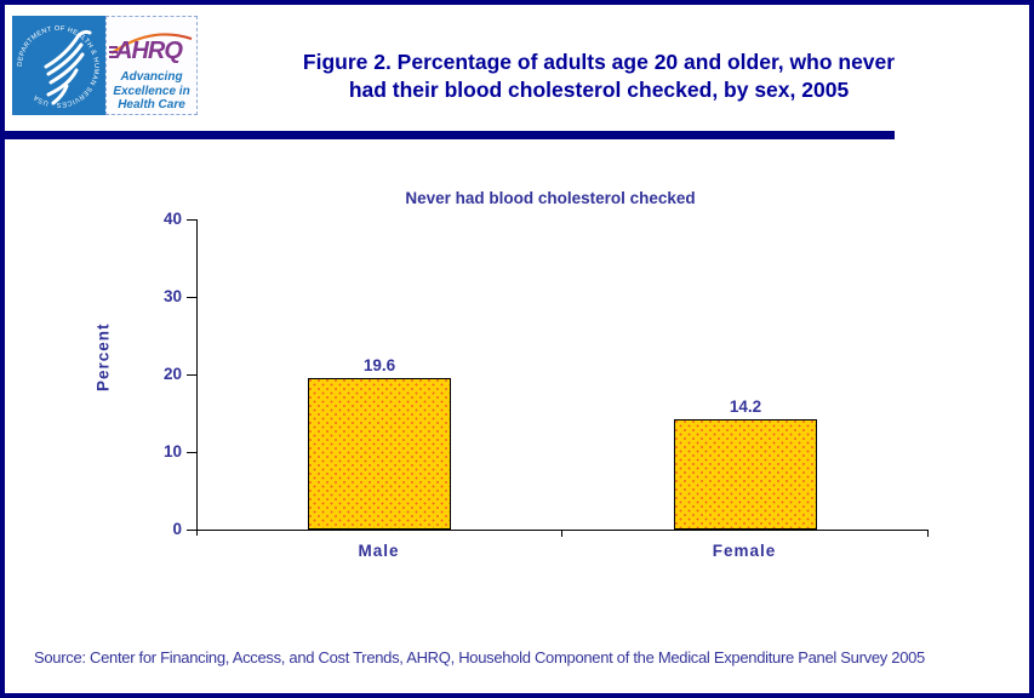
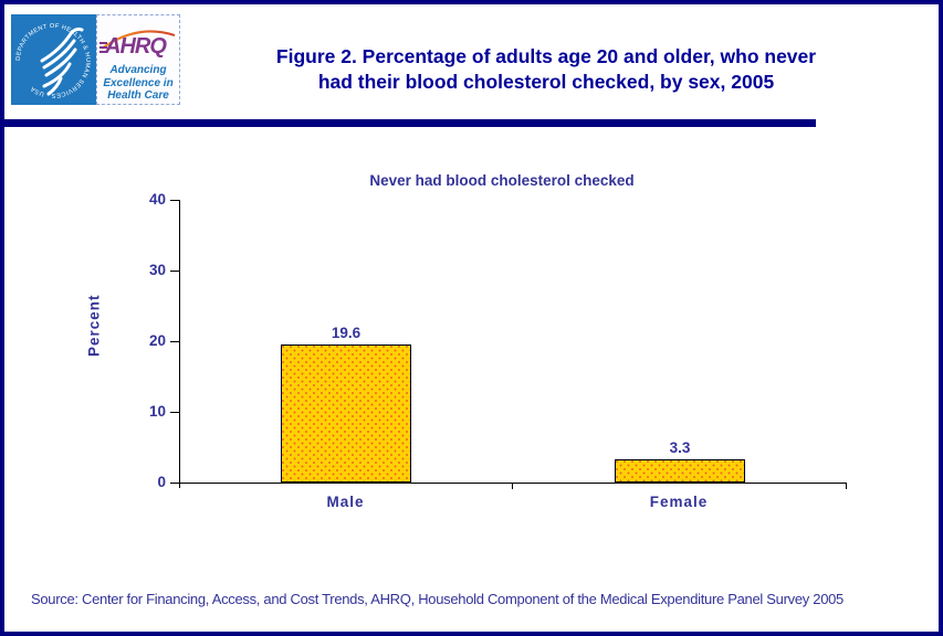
Female: 14.2 -> 3.3
